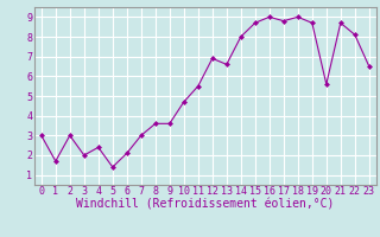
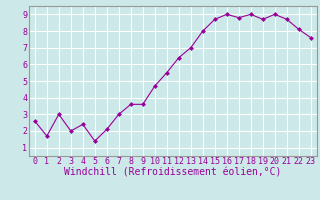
0: 3.0 -> 2.6
12: 6.9 -> 6.4
13: 6.6 -> 7.0
20: 5.6 -> 9.0
23: 6.5 -> 7.6
